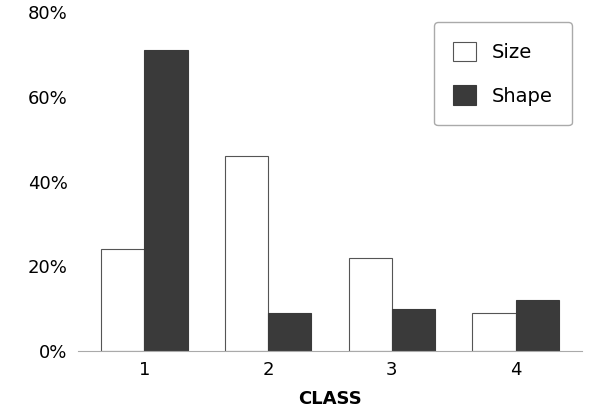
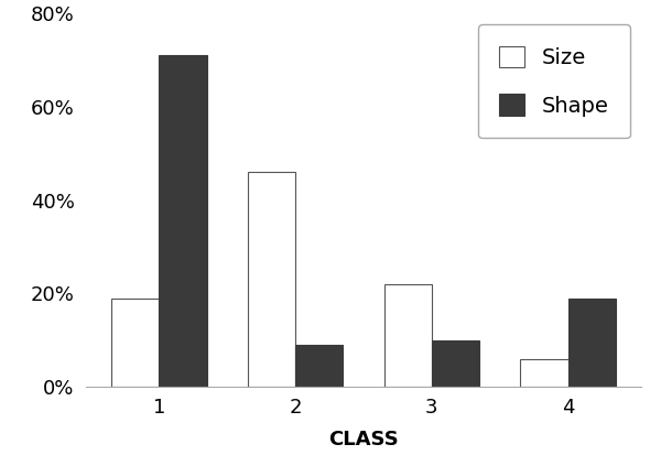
Size/1: 24% -> 19%
Size/4: 9% -> 6%
Shape/4: 12% -> 19%
